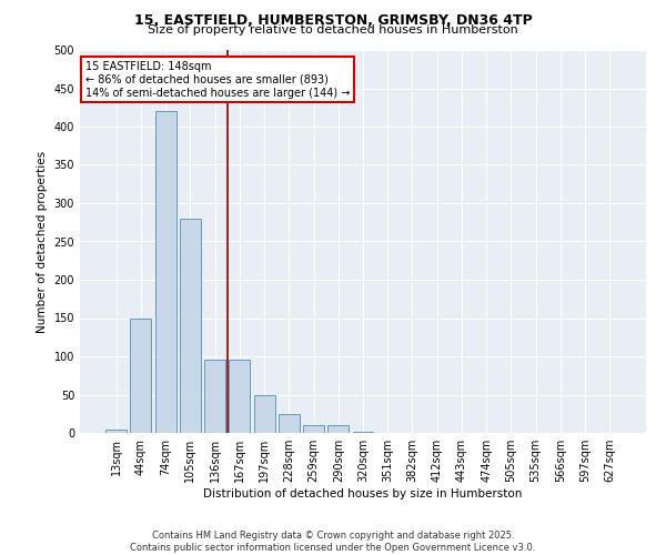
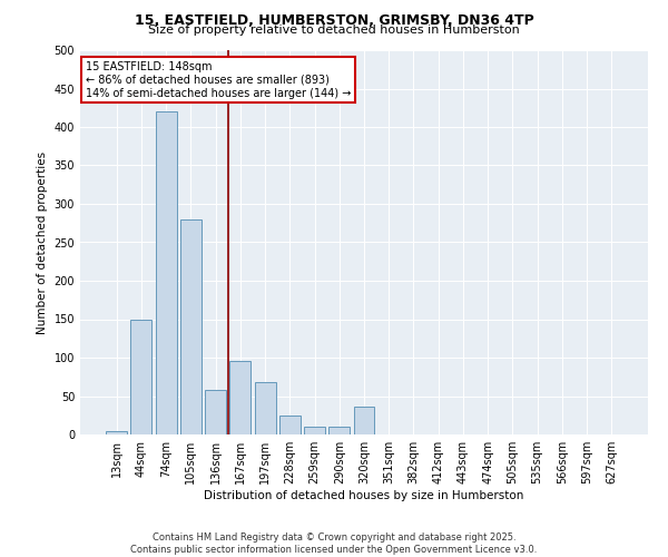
136sqm: 95 -> 58
197sqm: 50 -> 68
320sqm: 2 -> 36
